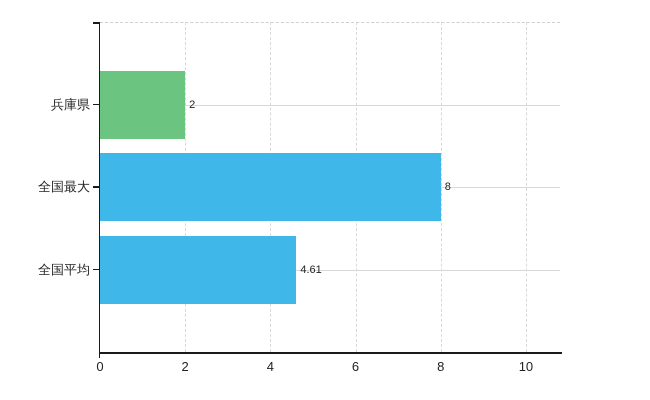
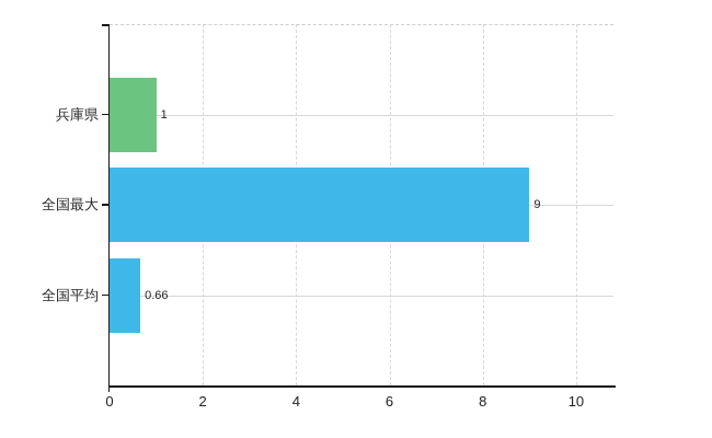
兵庫県: 2 -> 1
全国最大: 8 -> 9
全国平均: 4.61 -> 0.66
